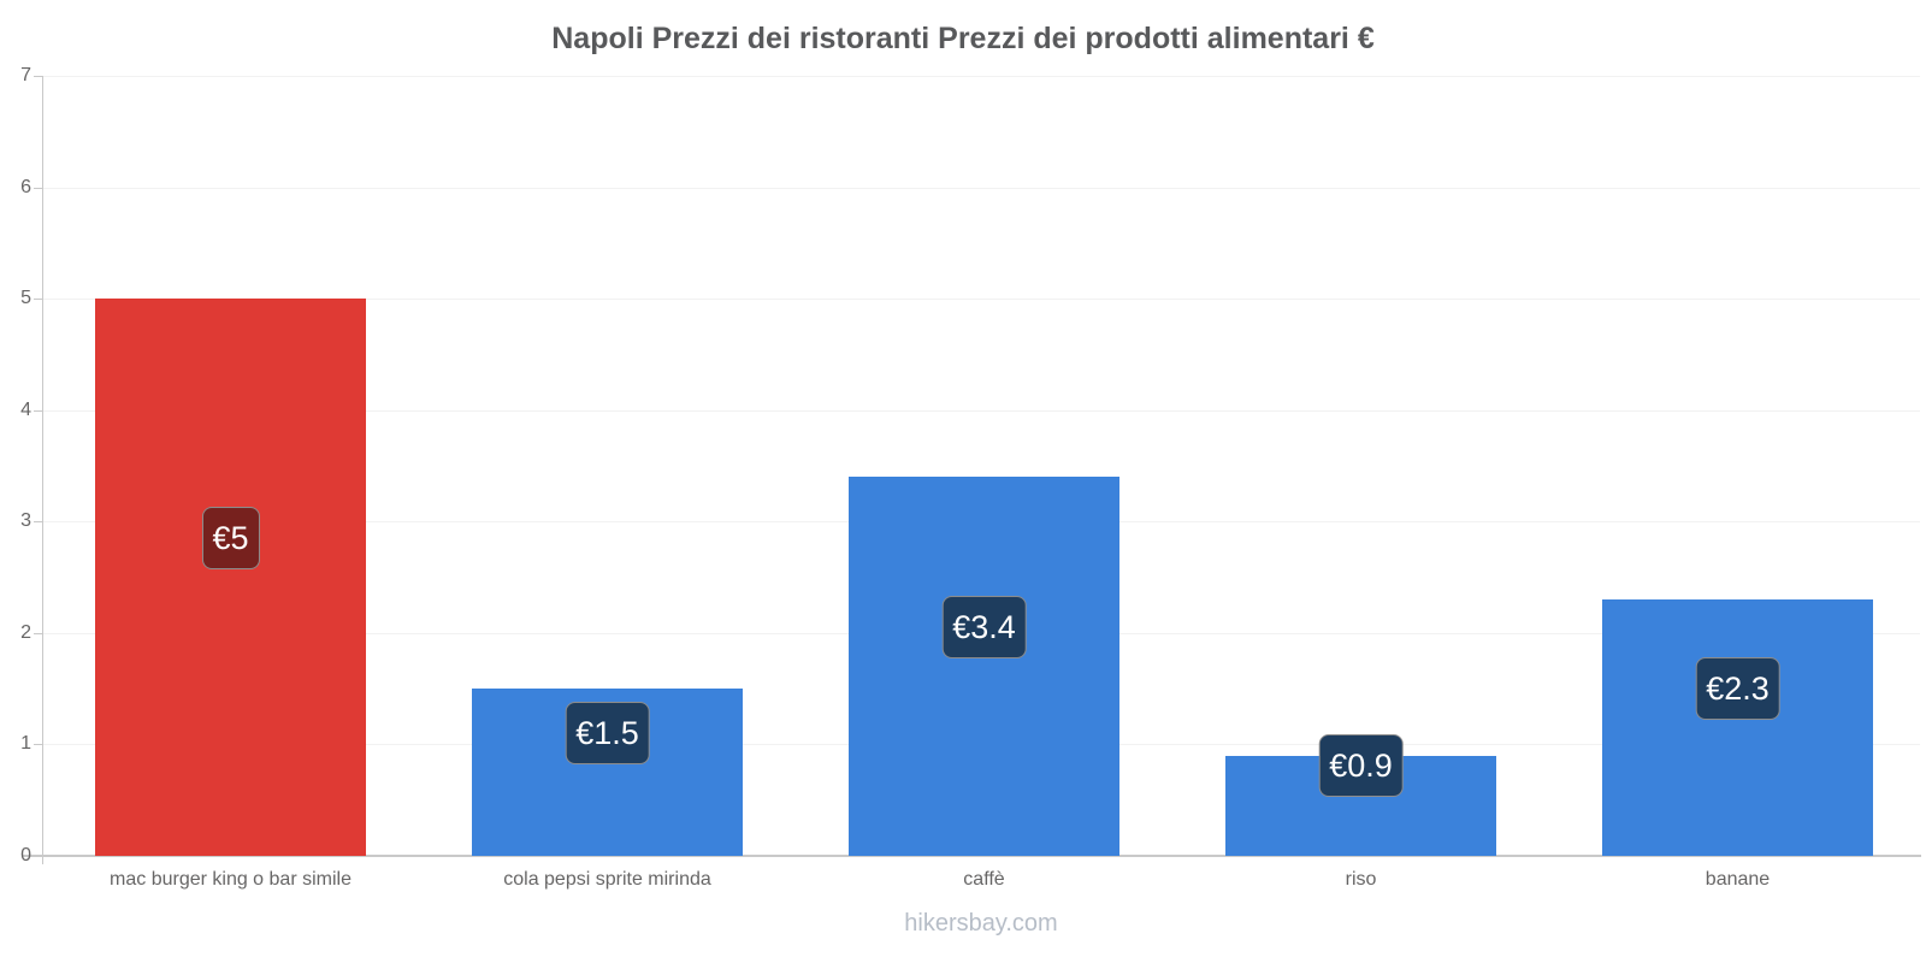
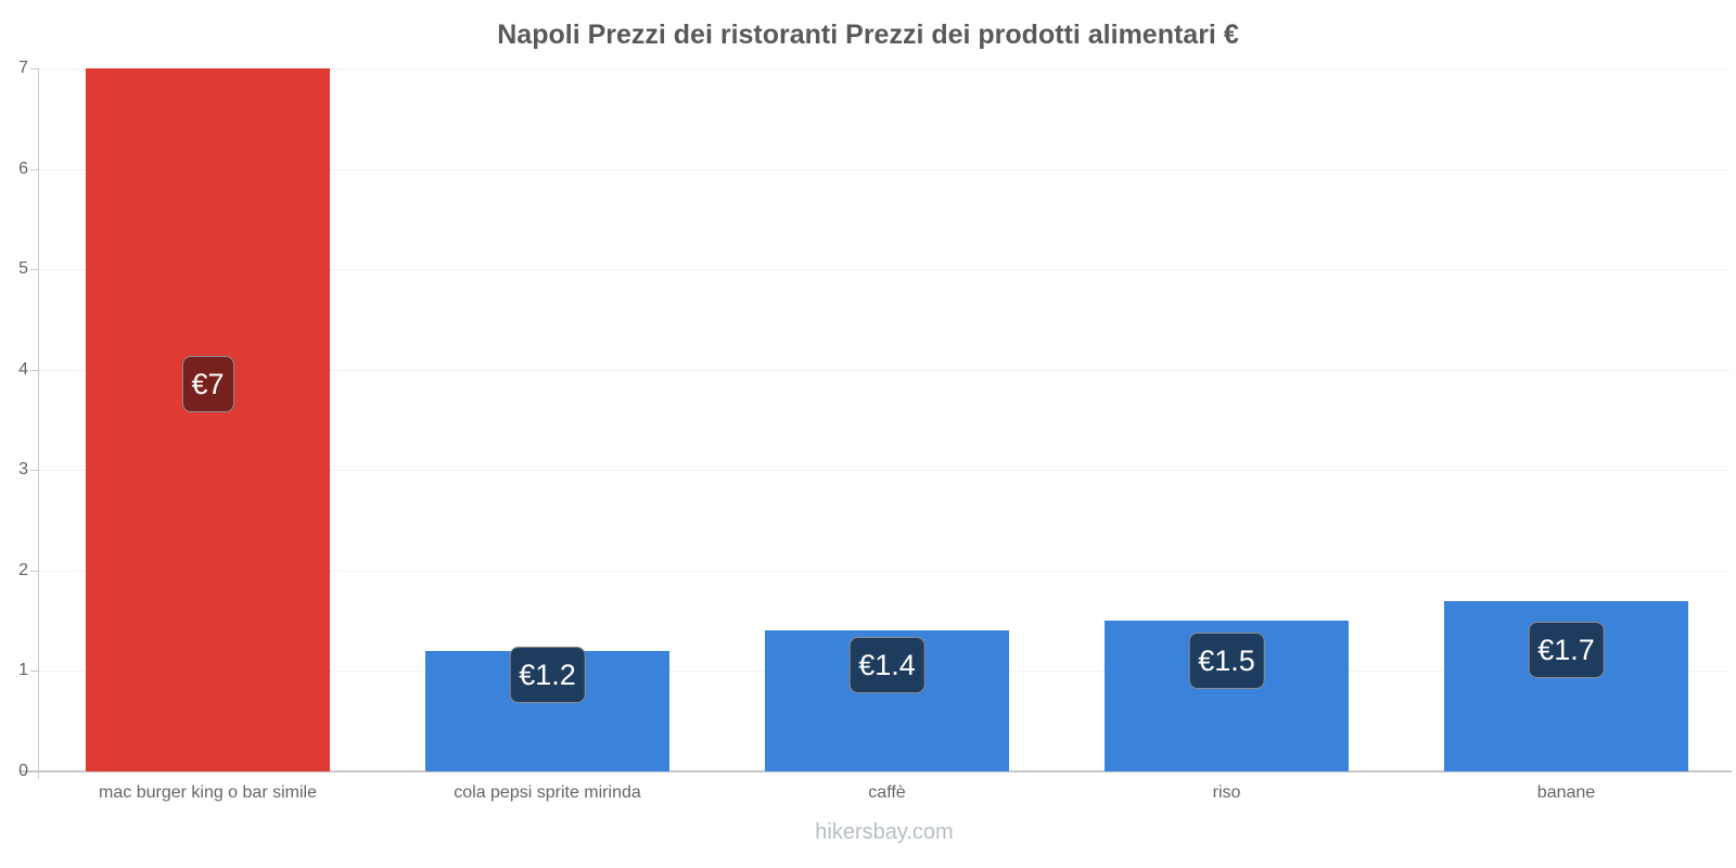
mac burger king o bar simile: €5 -> €7
cola pepsi sprite mirinda: €1.5 -> €1.2
caffè: €3.4 -> €1.4
riso: €0.9 -> €1.5
banane: €2.3 -> €1.7
